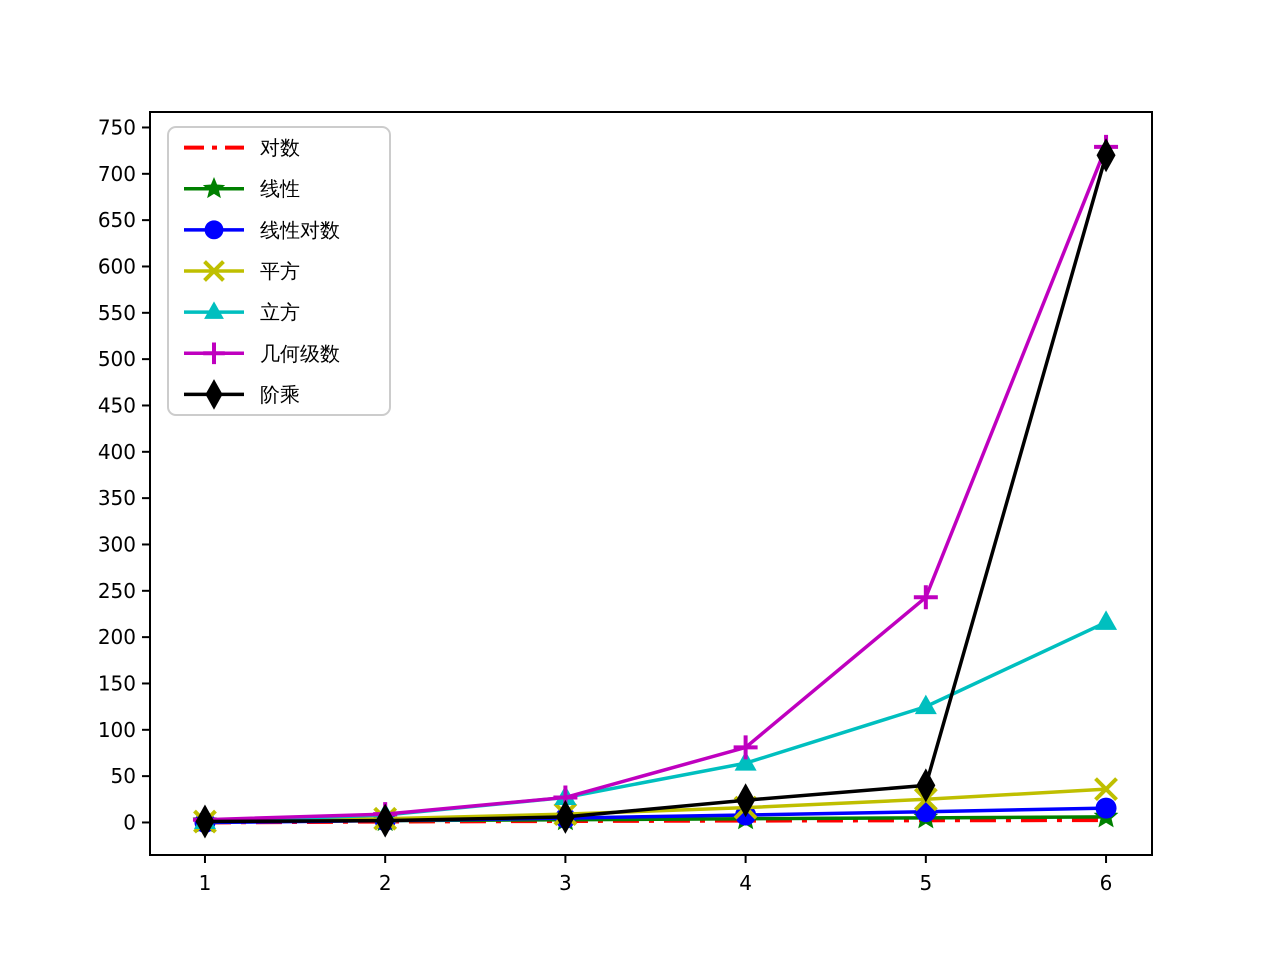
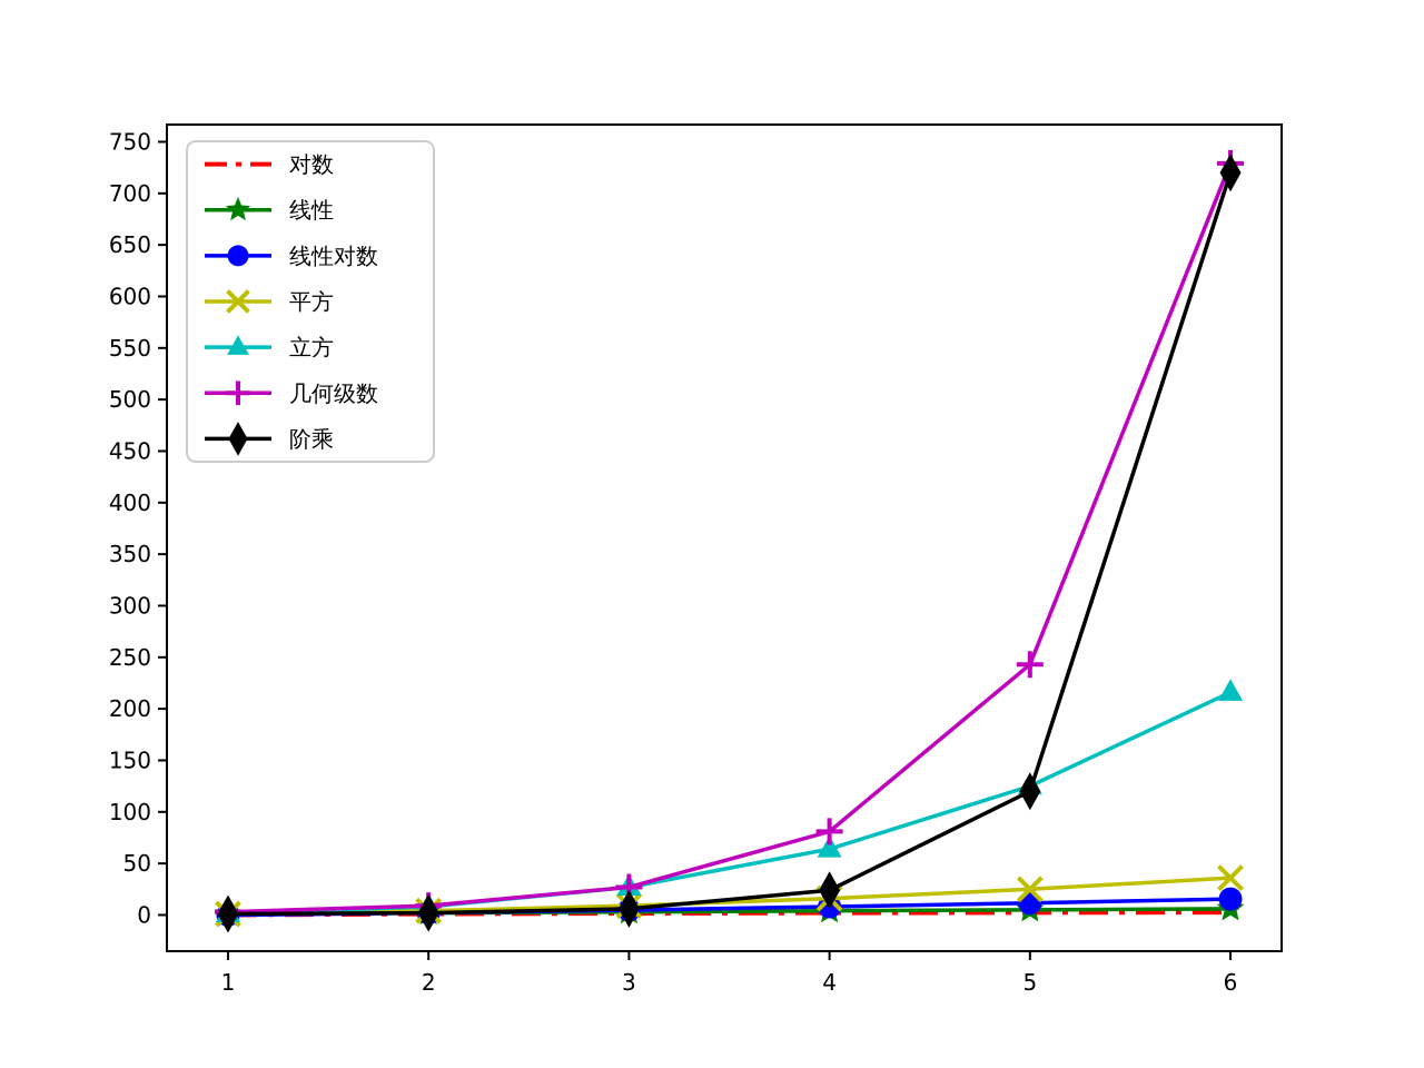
阶乘/5: 40 -> 120
